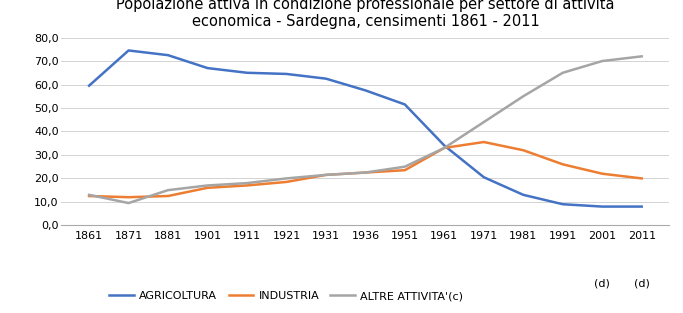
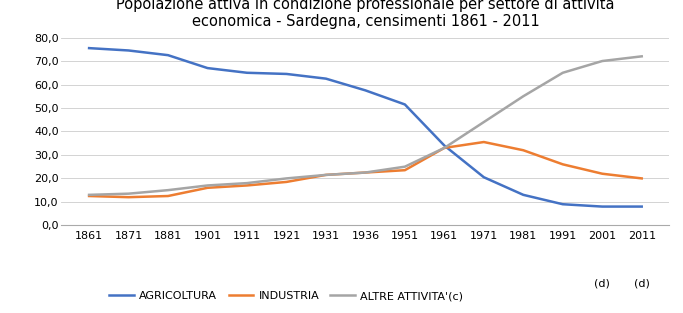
AGRICOLTURA/1861: 59,5 -> 75,5
ALTRE ATTIVITA'(c)/1871: 9,5 -> 13,5
